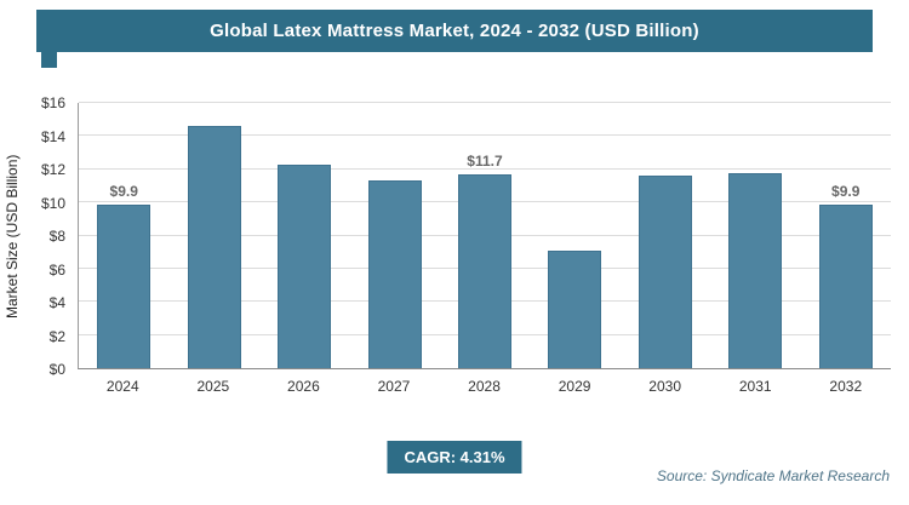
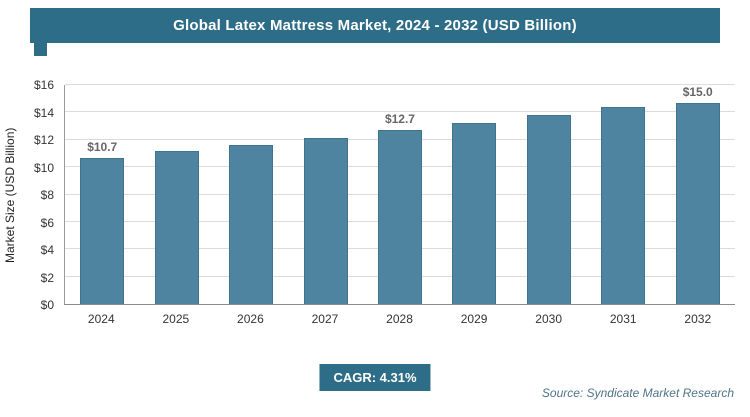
2024: $9.9 -> $10.7
2025: $14.6 -> $11.2
2026: $12.3 -> $11.6
2027: $11.3 -> $12.1
2028: $11.7 -> $12.7
2029: $7.1 -> $13.2
2030: $11.6 -> $13.8
2031: $11.8 -> $14.4
2032: $9.9 -> $15.0
